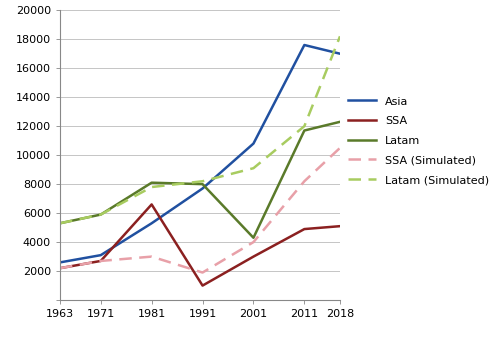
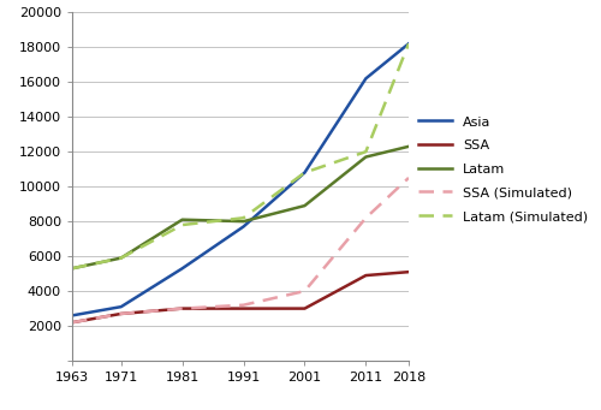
SSA/1981: 6600 -> 3000
SSA/1991: 1000 -> 3000
SSA (Simulated)/1991: 1900 -> 3200
Latam/2001: 4300 -> 8900
Latam (Simulated)/2001: 9100 -> 10800
Asia/2011: 17600 -> 16200
Asia/2018: 17000 -> 18200
